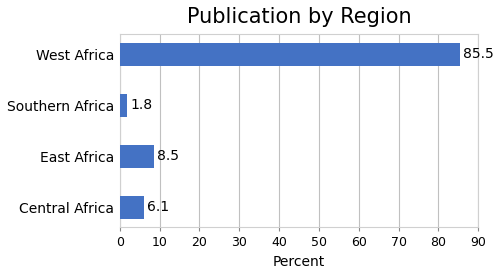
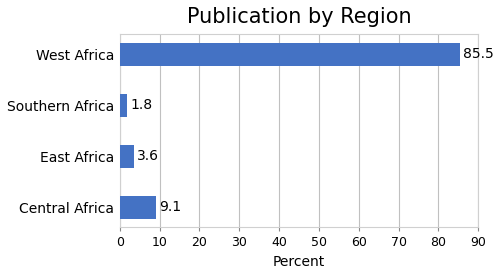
East Africa: 8.5 -> 3.6
Central Africa: 6.1 -> 9.1
